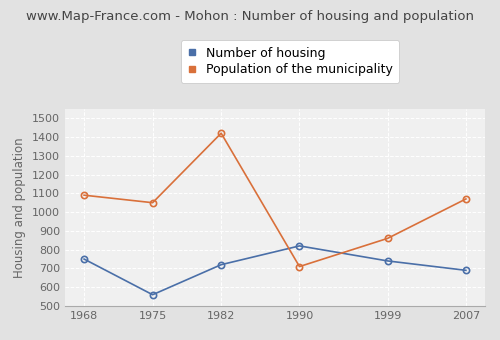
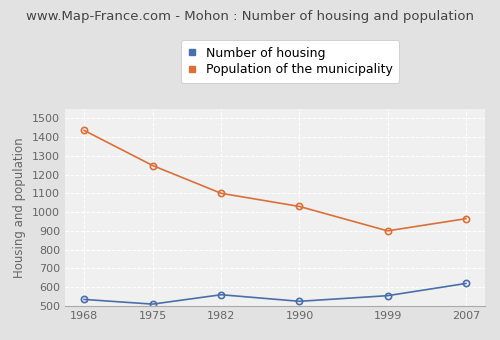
Number of housing/1968: 750 -> 540
Population of the municipality/1968: 1090 -> 1440
Number of housing/1975: 560 -> 510
Population of the municipality/1975: 1050 -> 1250
Number of housing/1982: 720 -> 560
Population of the municipality/1982: 1420 -> 1100
Number of housing/1990: 820 -> 520
Population of the municipality/1990: 710 -> 1030
Number of housing/1999: 740 -> 560
Population of the municipality/1999: 860 -> 900
Number of housing/2007: 690 -> 620
Population of the municipality/2007: 1070 -> 960
